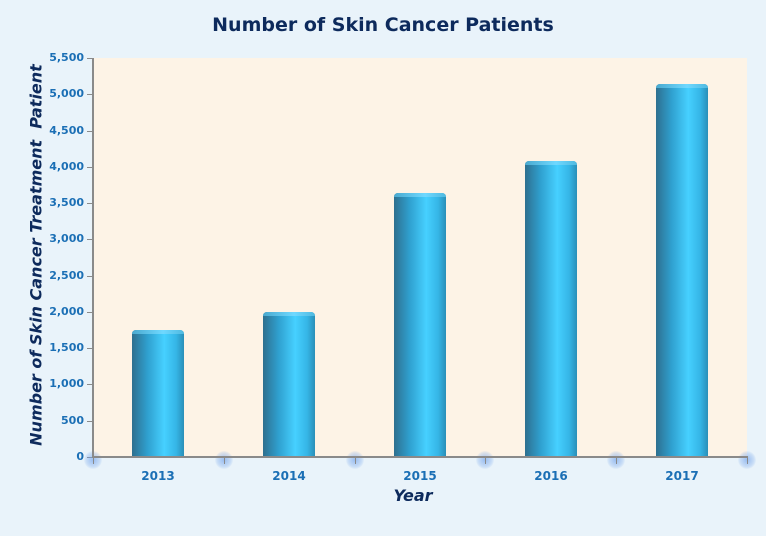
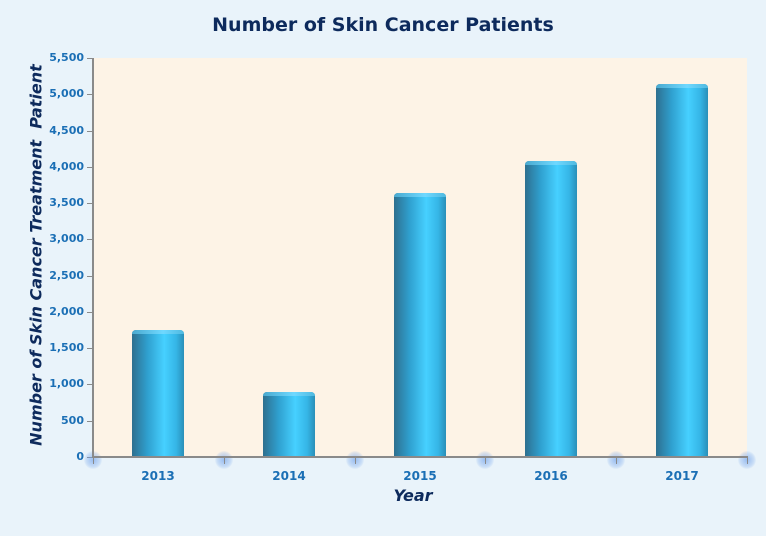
2014: 2000 -> 900
